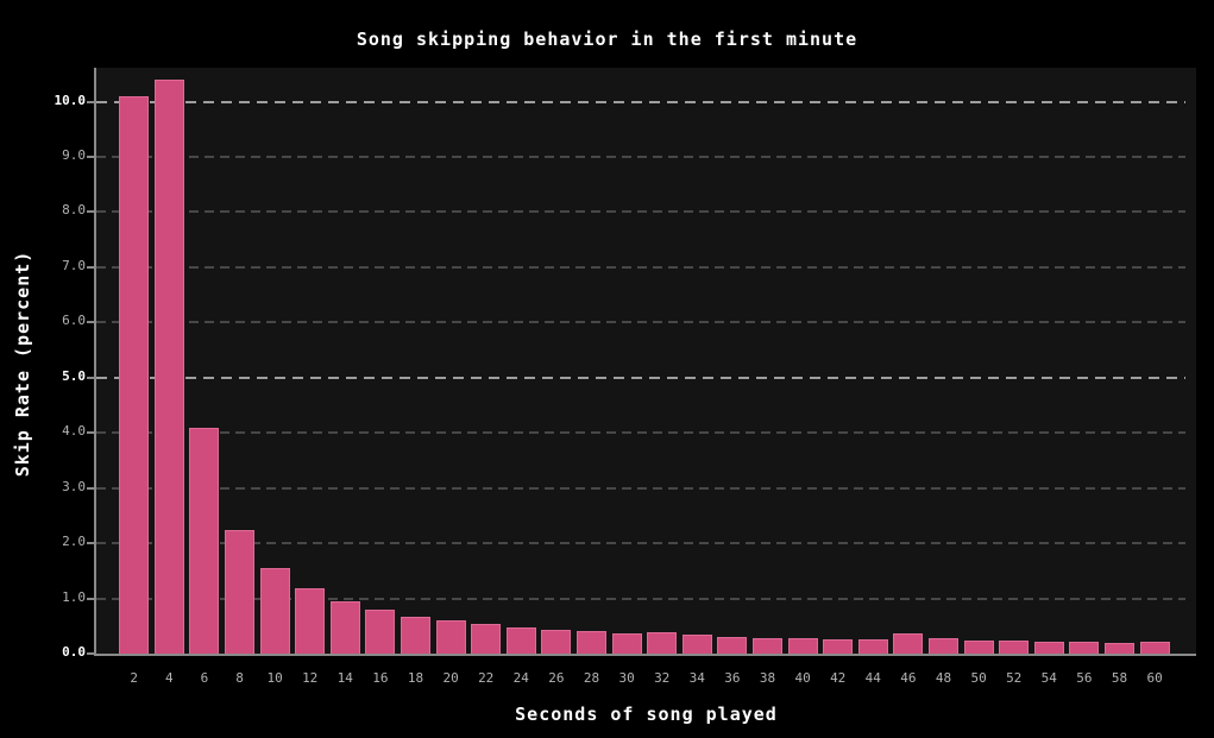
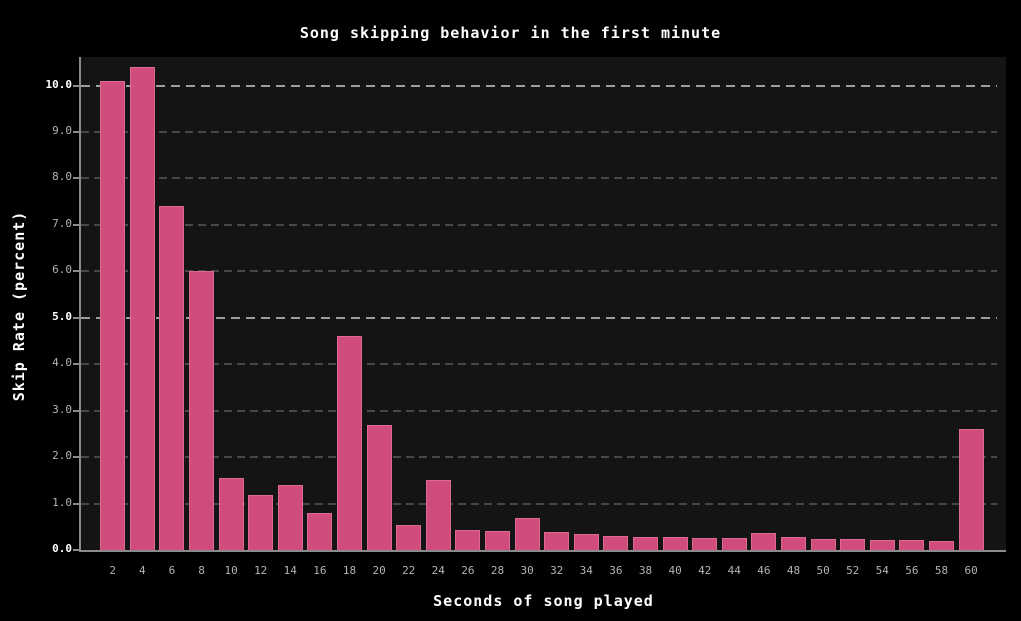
6: 4.1 -> 7.4
8: 2.2 -> 6.0
14: 0.9 -> 1.4
18: 0.7 -> 4.6
20: 0.6 -> 2.7
24: 0.5 -> 1.5
30: 0.4 -> 0.7
60: 0.2 -> 2.6
